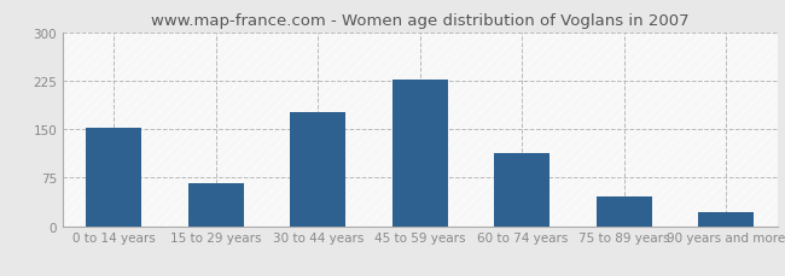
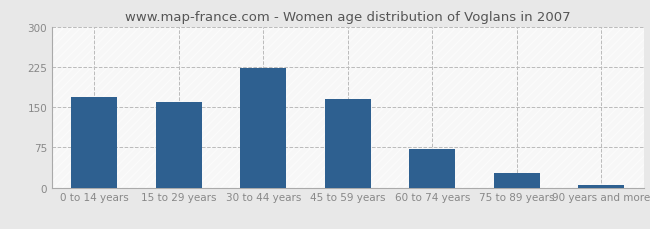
0 to 14 years: 152 -> 168
15 to 29 years: 66 -> 160
30 to 44 years: 176 -> 222
45 to 59 years: 226 -> 165
60 to 74 years: 112 -> 72
75 to 89 years: 46 -> 28
90 years and more: 22 -> 4
